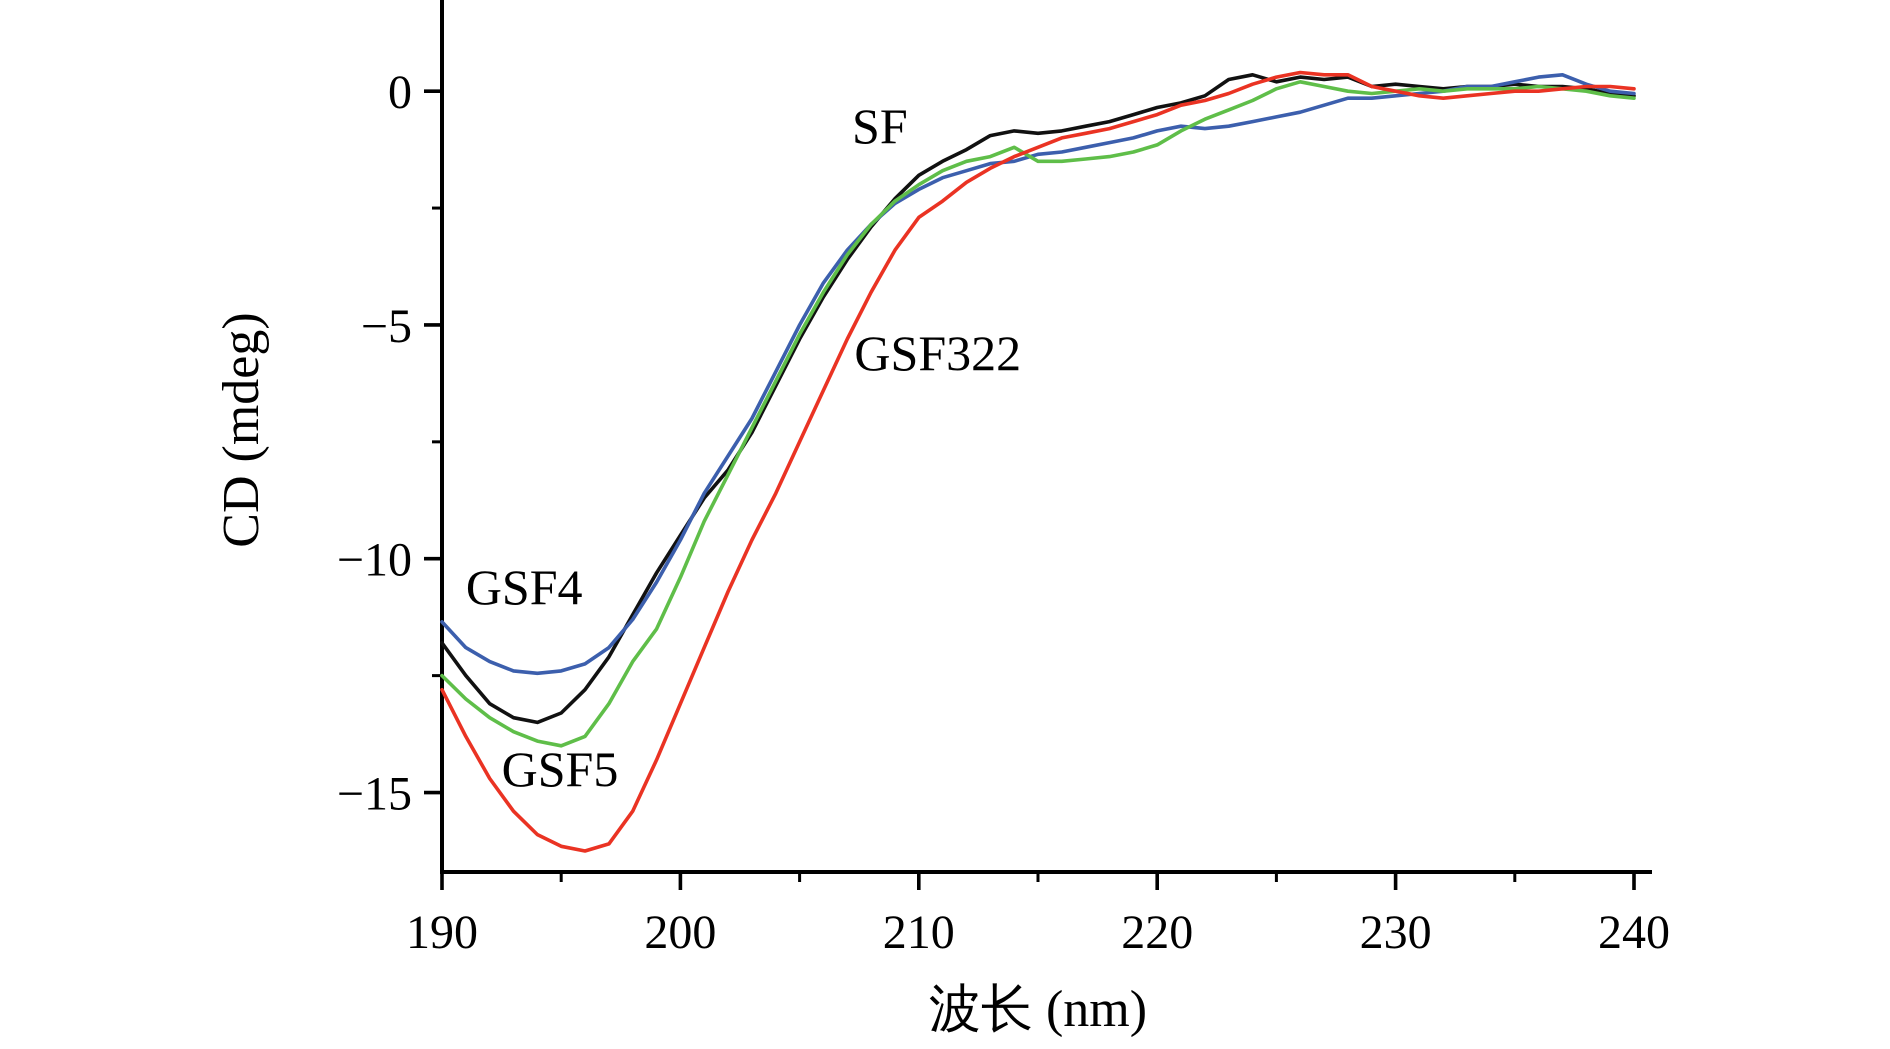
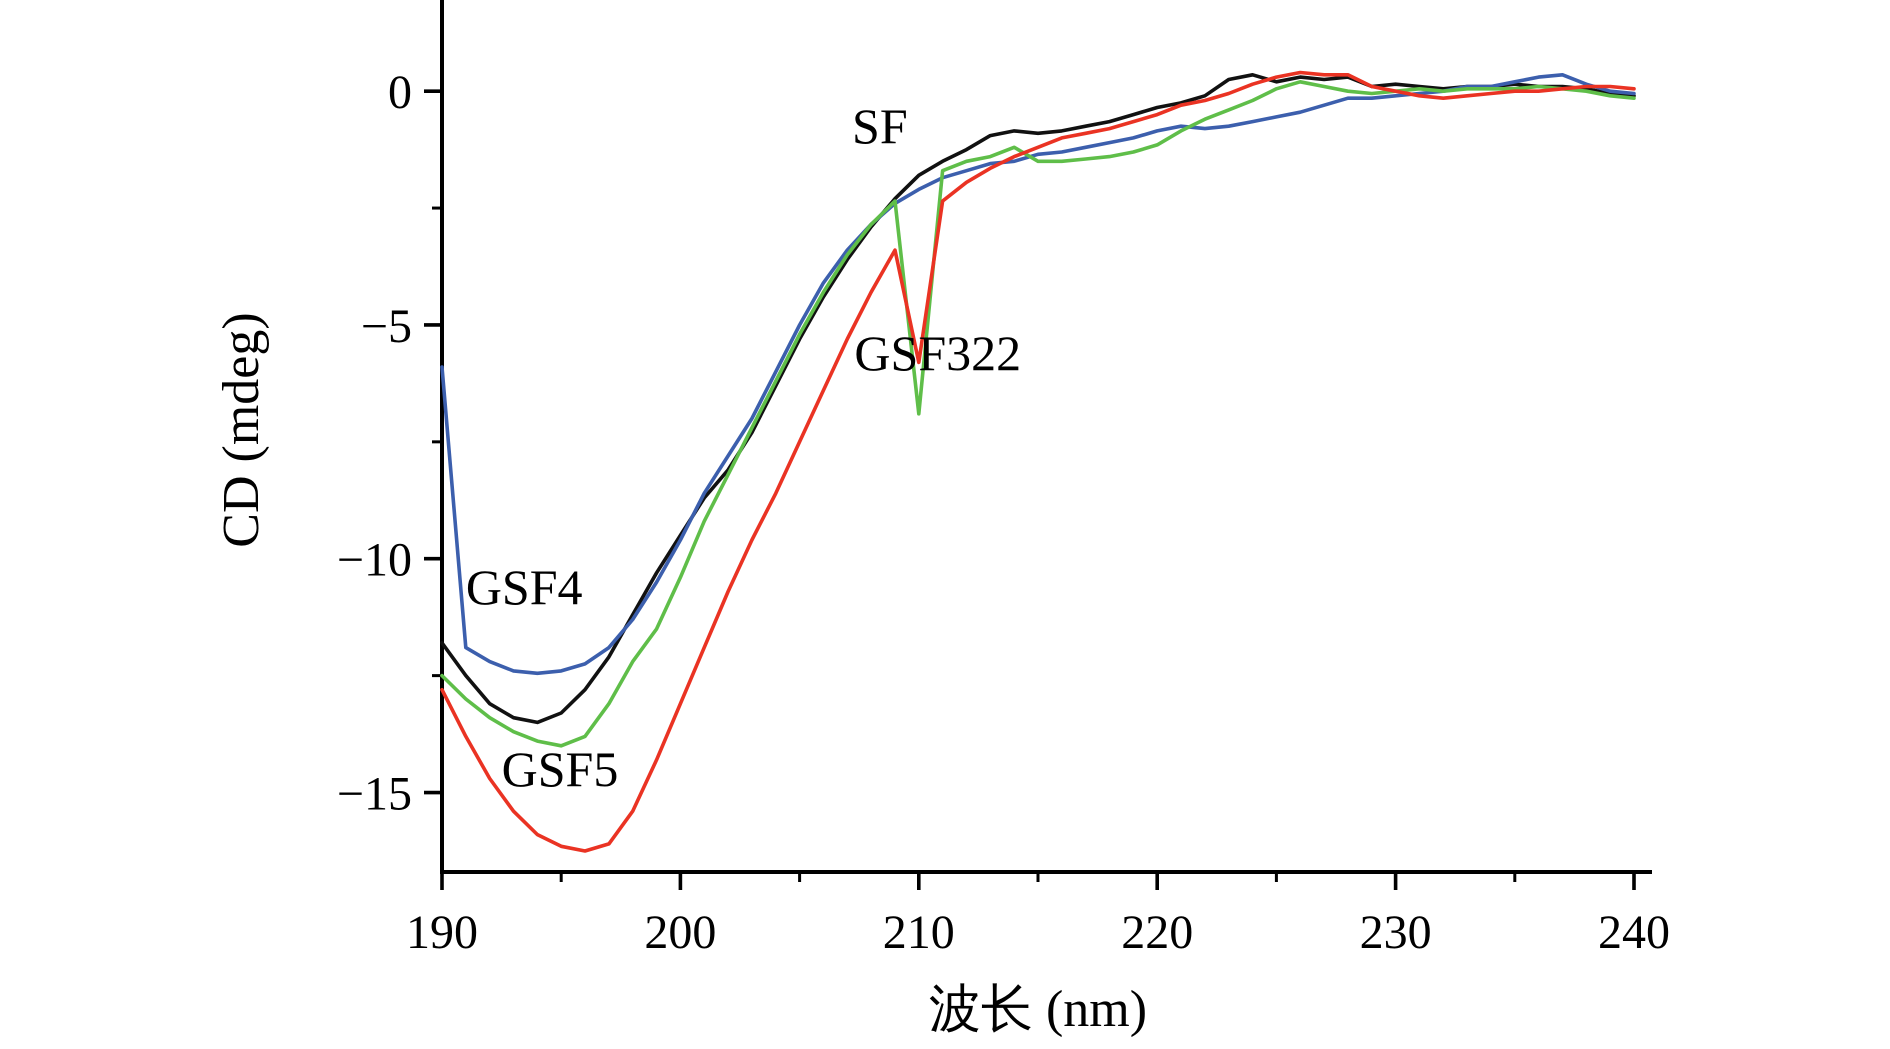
GSF4/190: -11.3 -> -5.9
GSF5/210: -2.0 -> -6.9
GSF322/210: -2.7 -> -5.8
